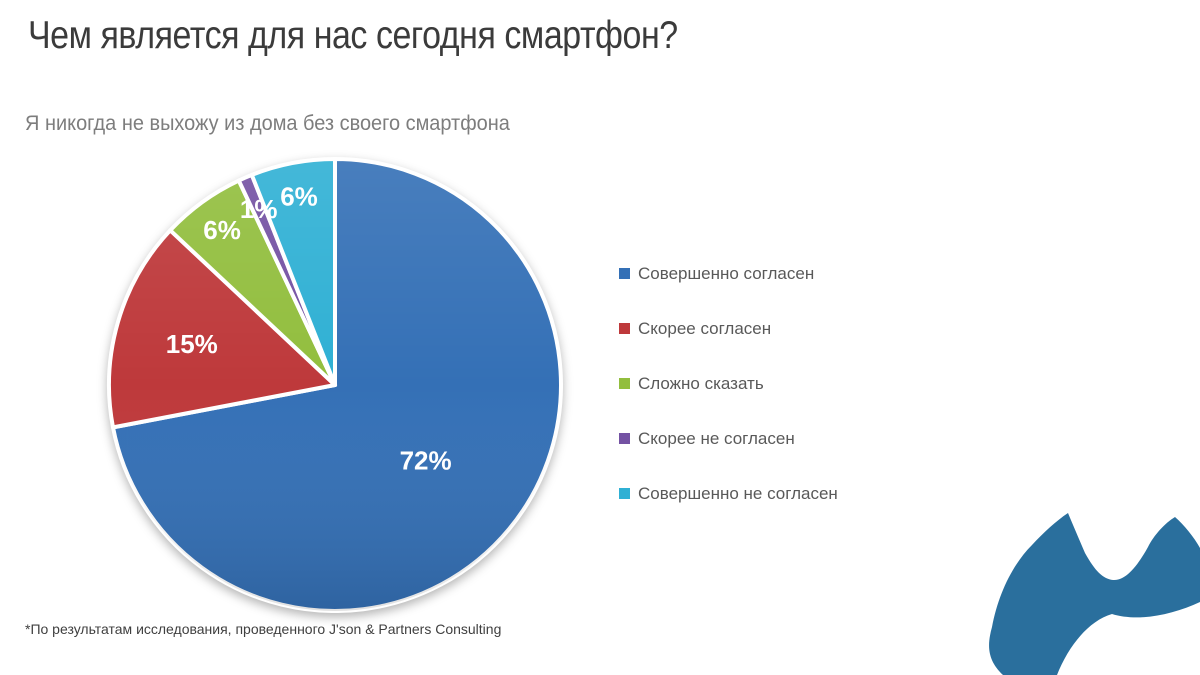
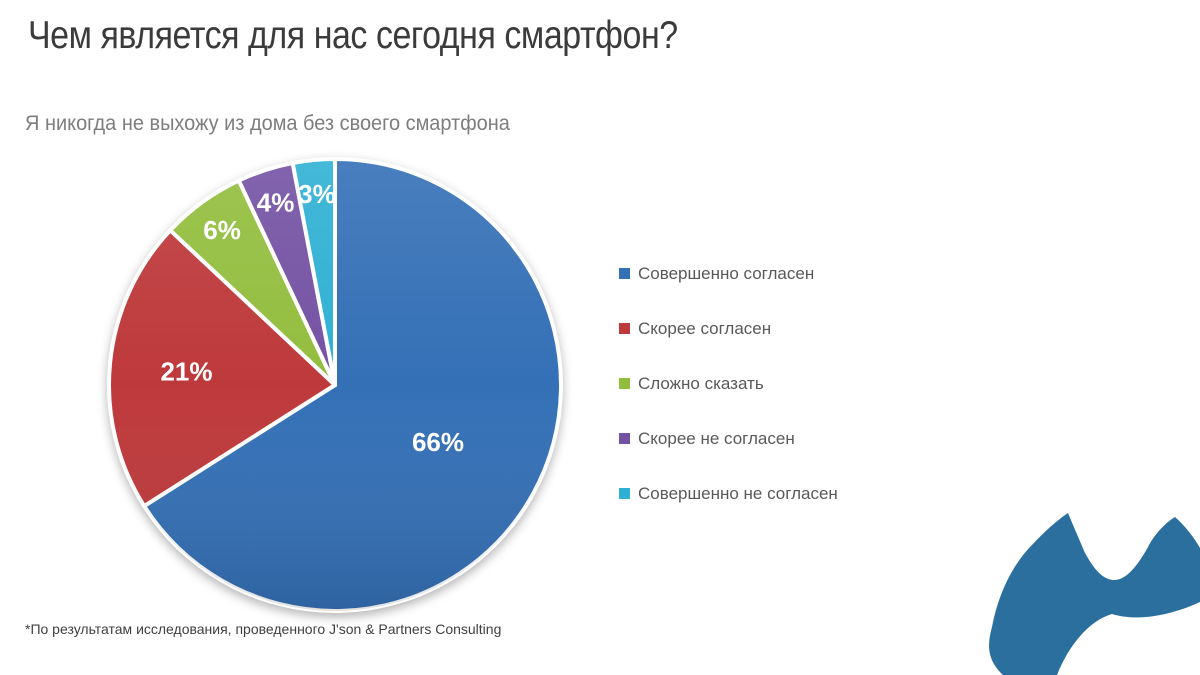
Совершенно согласен: 72% -> 66%
Скорее согласен: 15% -> 21%
Скорее не согласен: 1% -> 4%
Совершенно не согласен: 6% -> 3%
